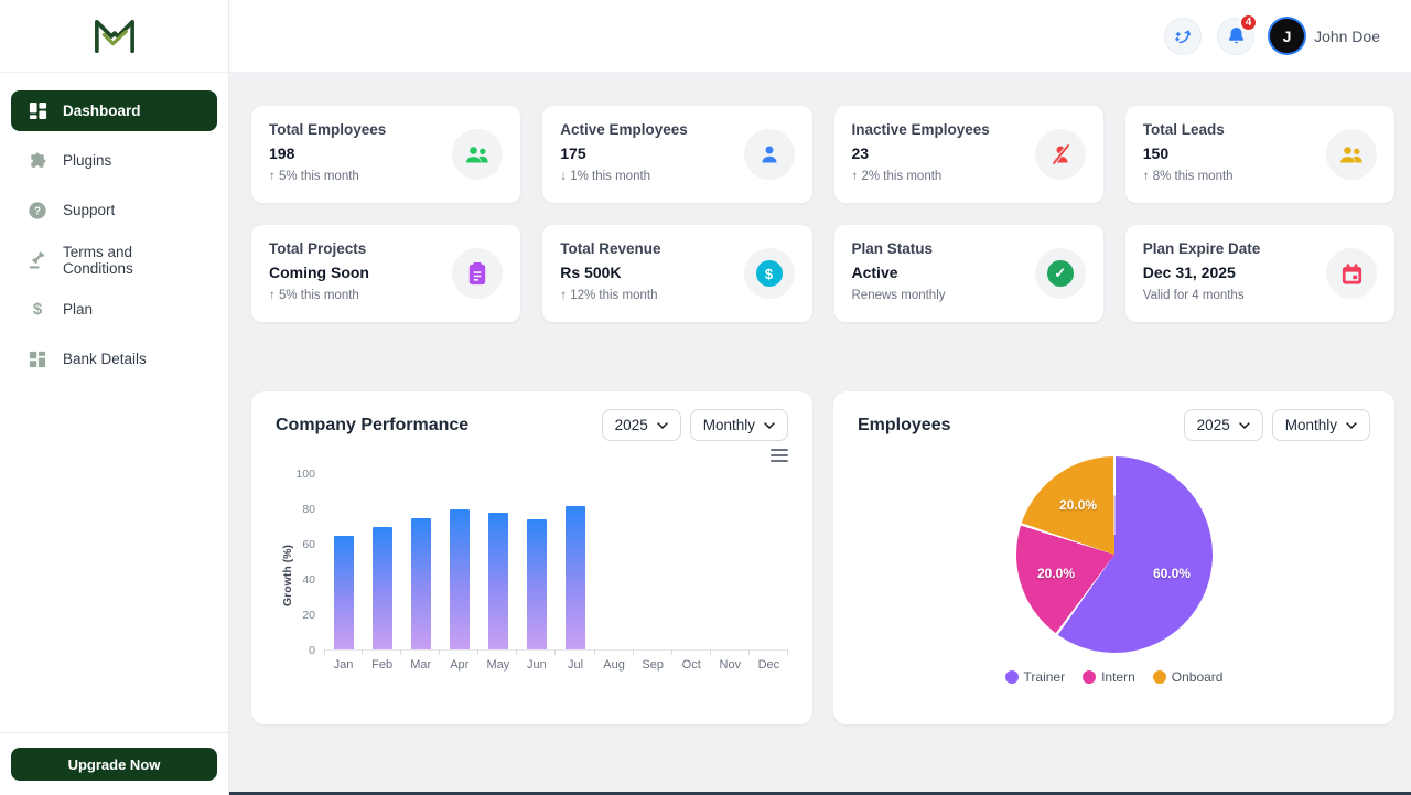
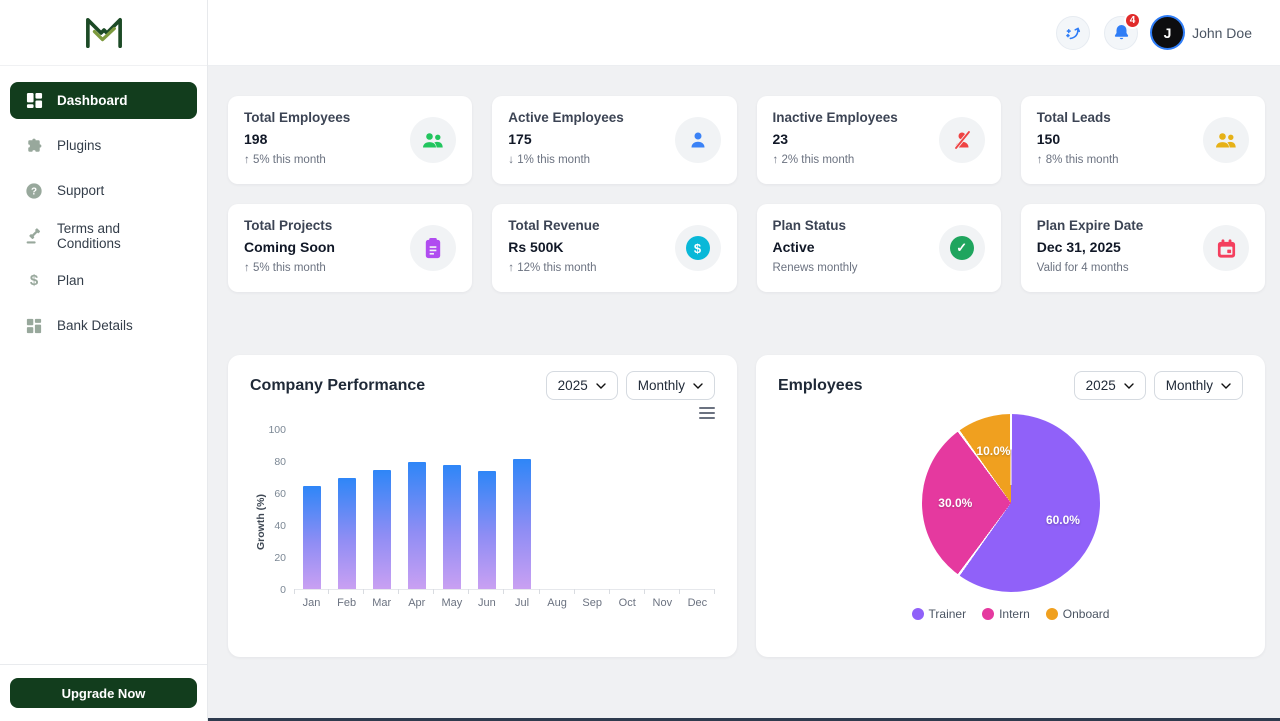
Employees/Intern: 20.0% -> 30.0%
Employees/Onboard: 20.0% -> 10.0%
